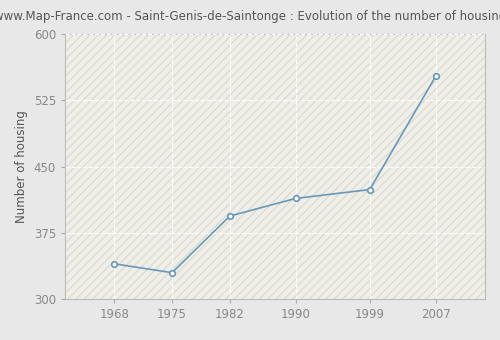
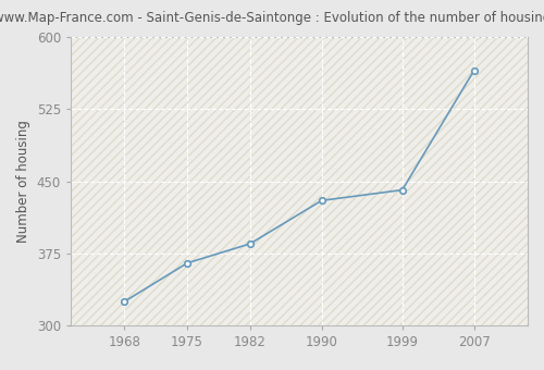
1968: 340 -> 325
1975: 330 -> 365
1982: 394 -> 385
1990: 414 -> 430
1999: 424 -> 441
2007: 552 -> 565
